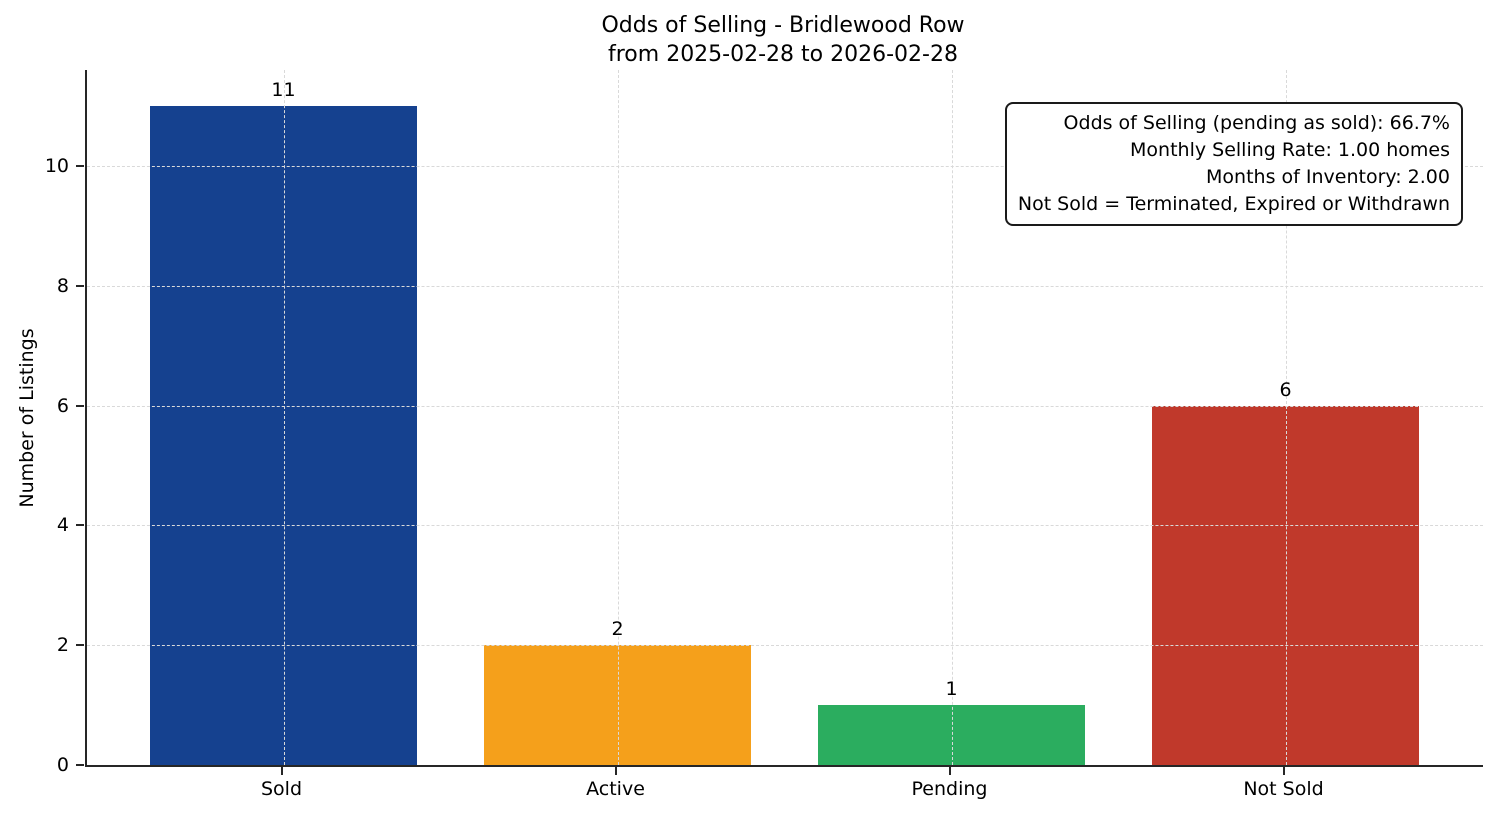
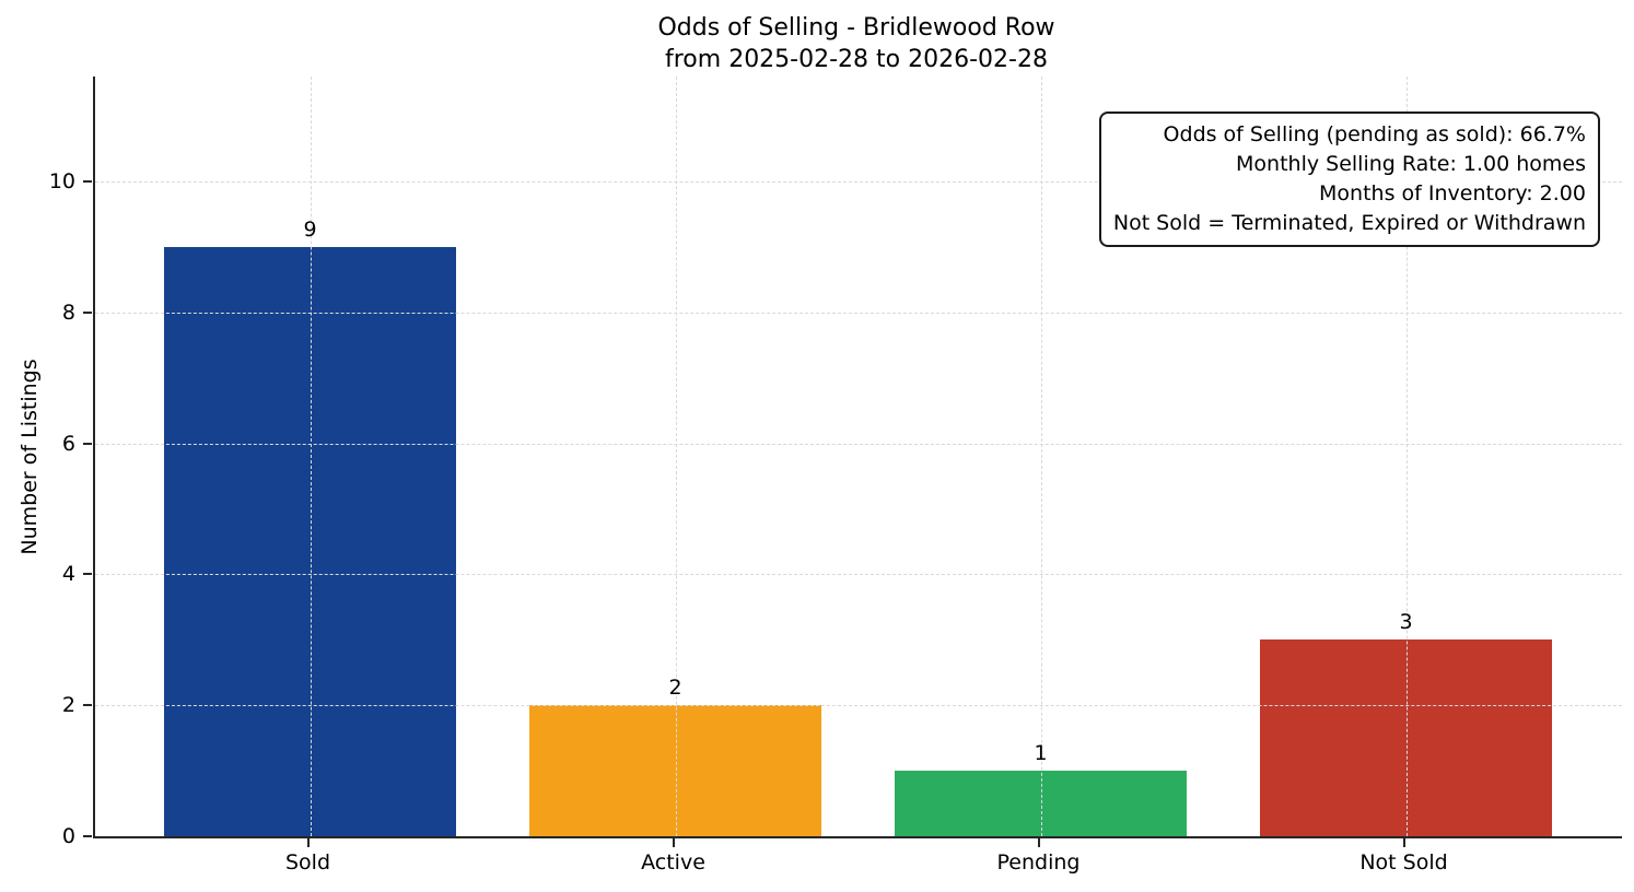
Sold: 11 -> 9
Not Sold: 6 -> 3
